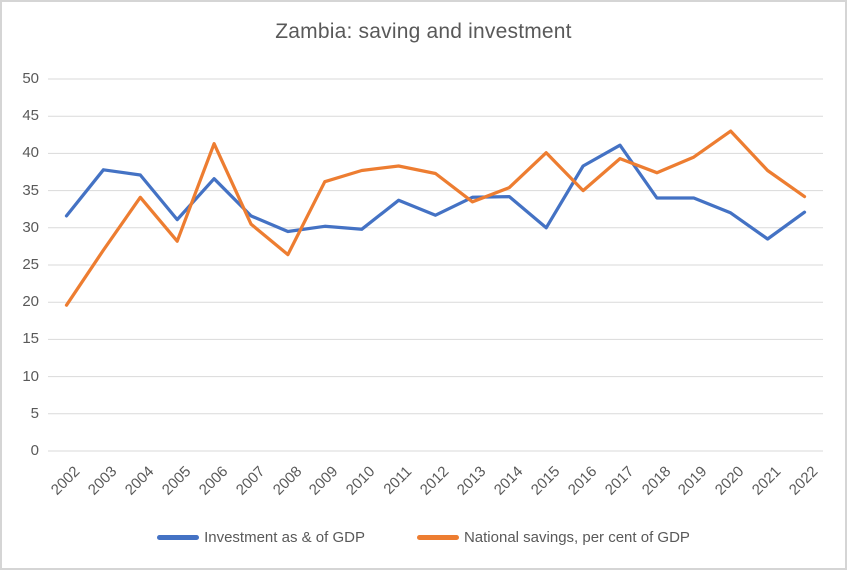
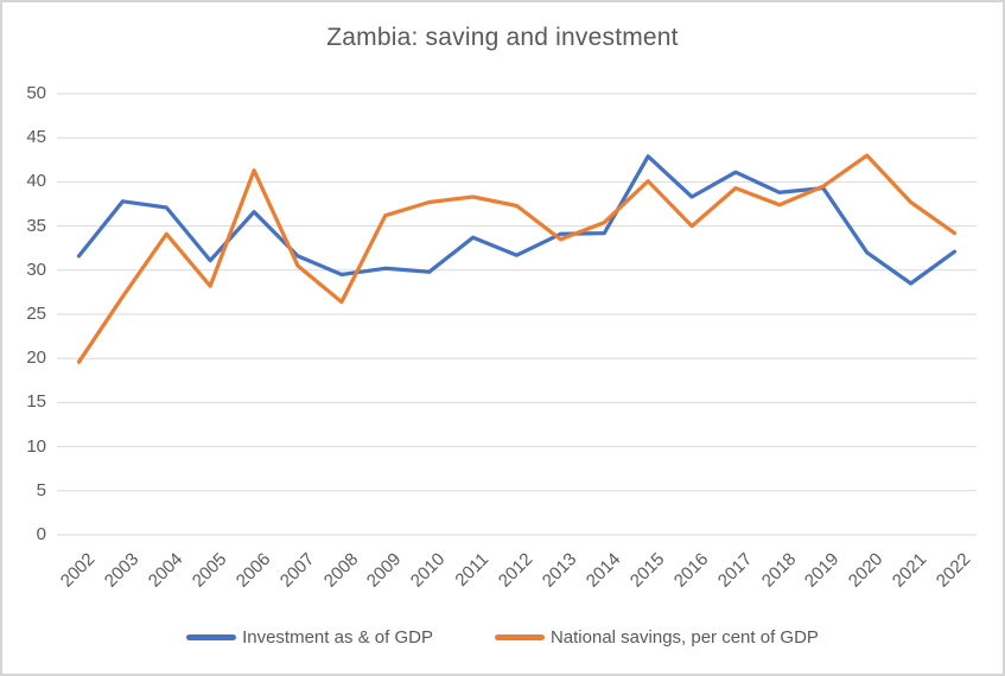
Investment as & of GDP/2015: 30 -> 43
Investment as & of GDP/2018: 34 -> 39
Investment as & of GDP/2019: 34 -> 39
